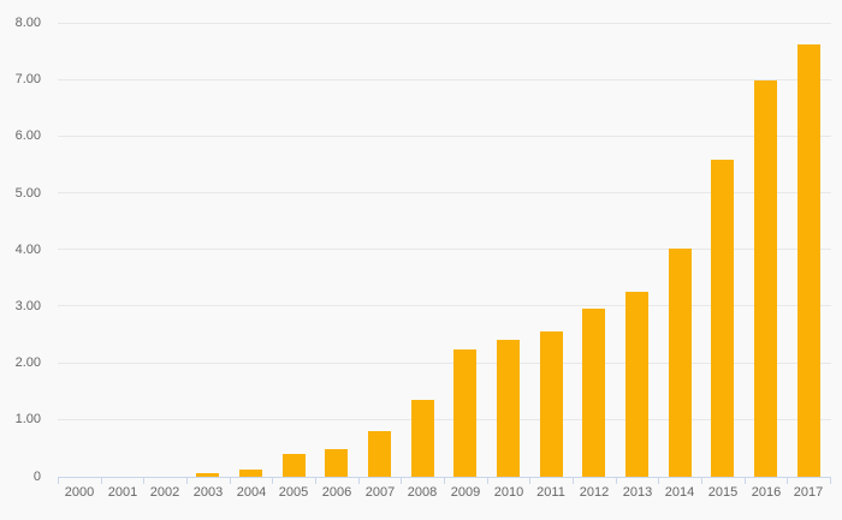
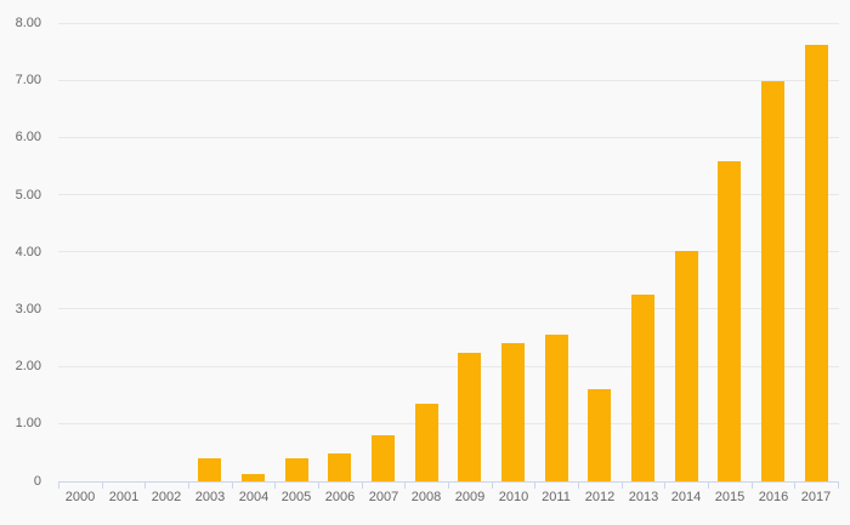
2003: 0.1 -> 0.4
2012: 3.0 -> 1.6
